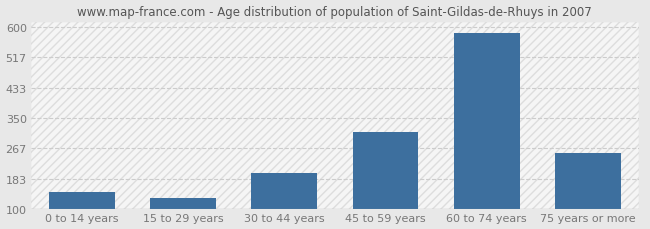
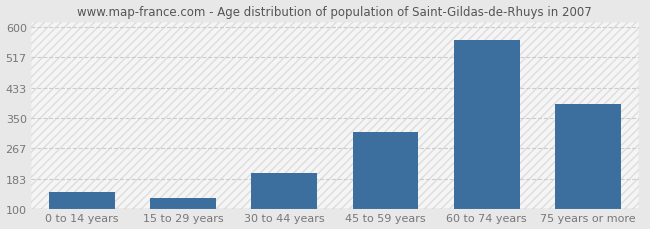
60 to 74 years: 583 -> 565
75 years or more: 253 -> 390
